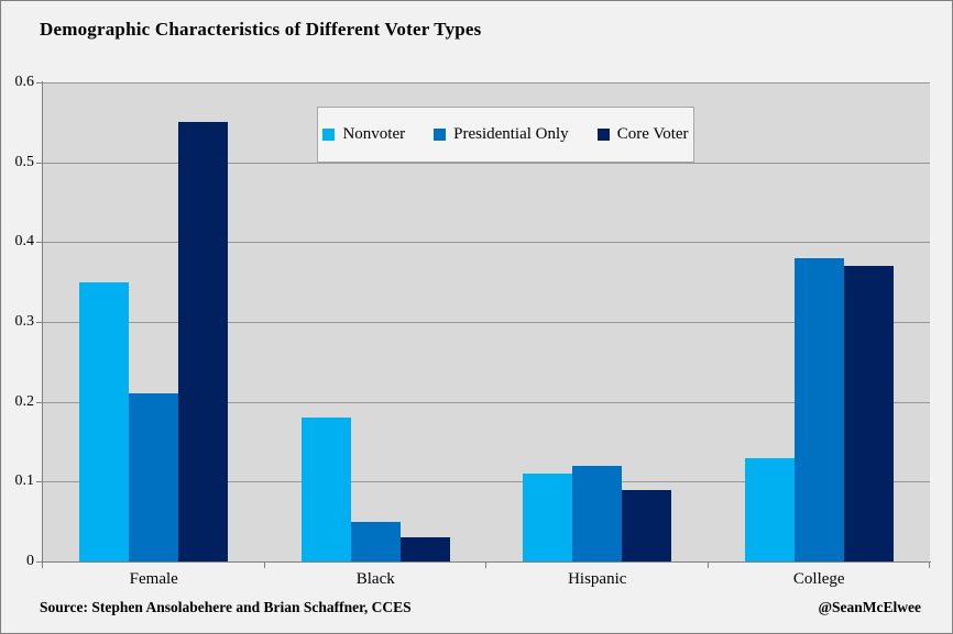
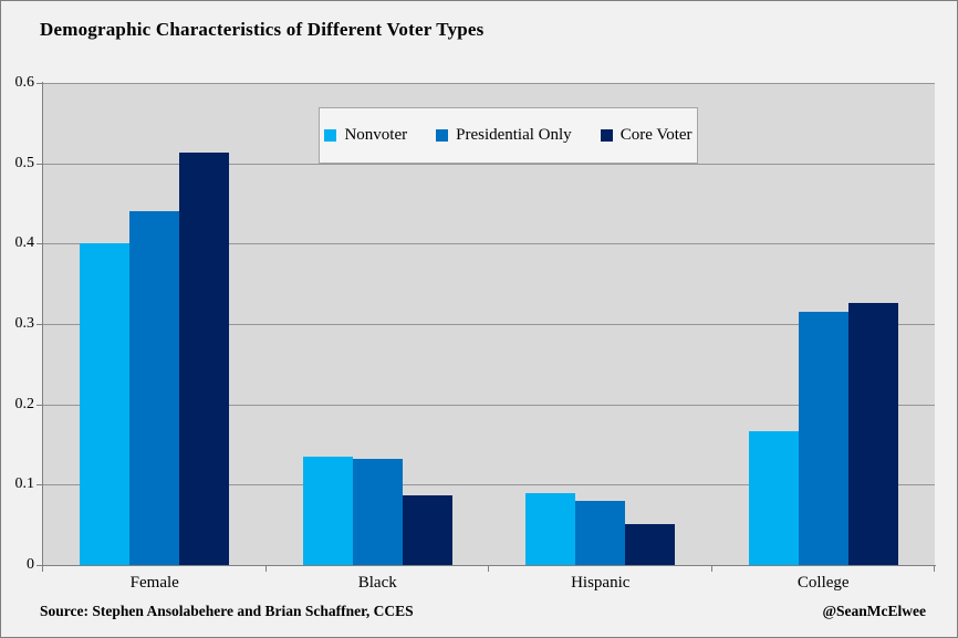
Nonvoter/Female: 0.35 -> 0.40
Presidential Only/Female: 0.21 -> 0.44
Core Voter/Female: 0.55 -> 0.51
Nonvoter/Black: 0.18 -> 0.14
Presidential Only/Black: 0.05 -> 0.13
Core Voter/Black: 0.03 -> 0.09
Nonvoter/Hispanic: 0.11 -> 0.09
Presidential Only/Hispanic: 0.12 -> 0.08
Core Voter/Hispanic: 0.09 -> 0.05
Nonvoter/College: 0.13 -> 0.17
Presidential Only/College: 0.38 -> 0.32
Core Voter/College: 0.37 -> 0.33
